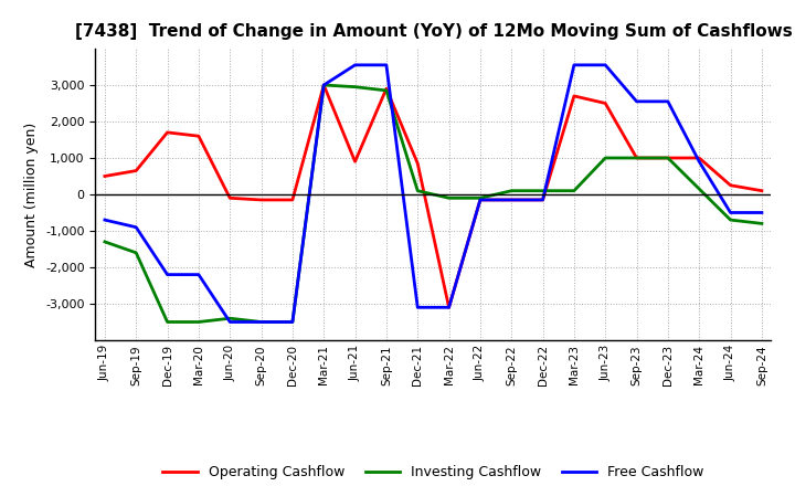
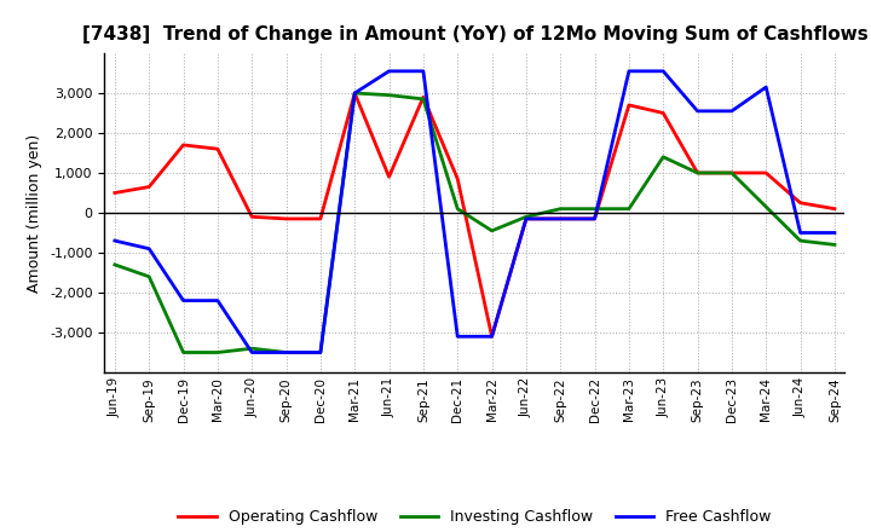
Investing Cashflow/Mar-22: -100 -> -450
Investing Cashflow/Jun-23: 1,000 -> 1,400
Free Cashflow/Mar-24: 900 -> 3,150
